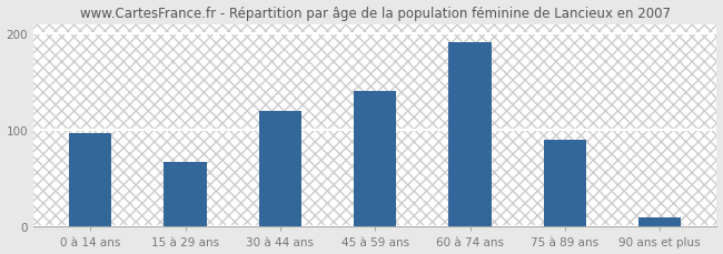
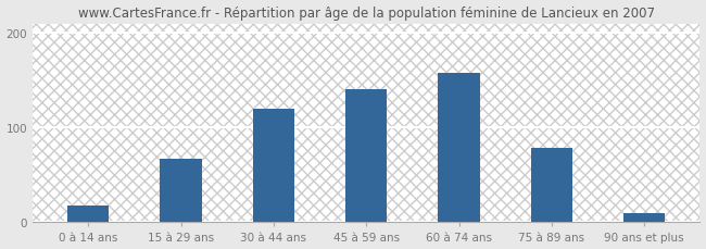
0 à 14 ans: 97 -> 18
60 à 74 ans: 191 -> 158
75 à 89 ans: 90 -> 78
